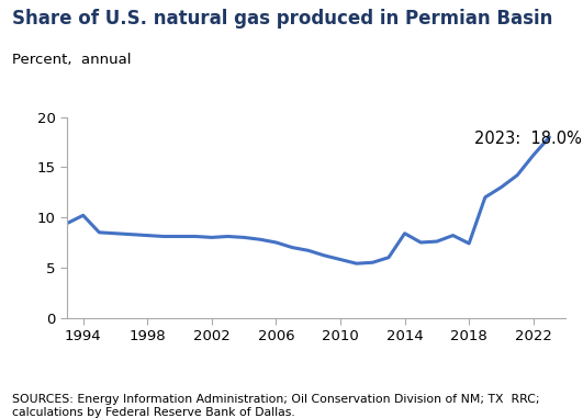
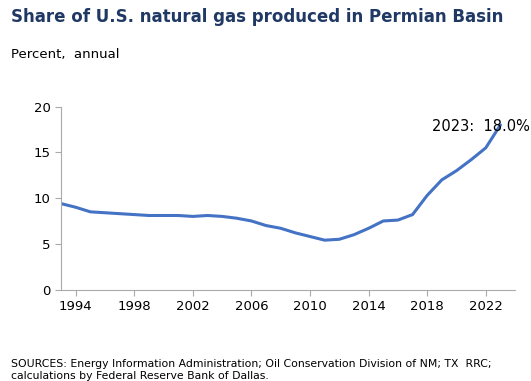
1994: 10.2 -> 9.0
2014: 8.4 -> 6.7
2018: 7.4 -> 10.3
2022: 16.2 -> 15.5
